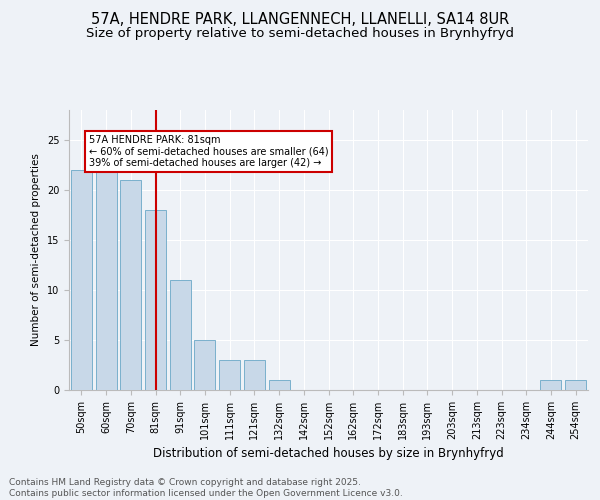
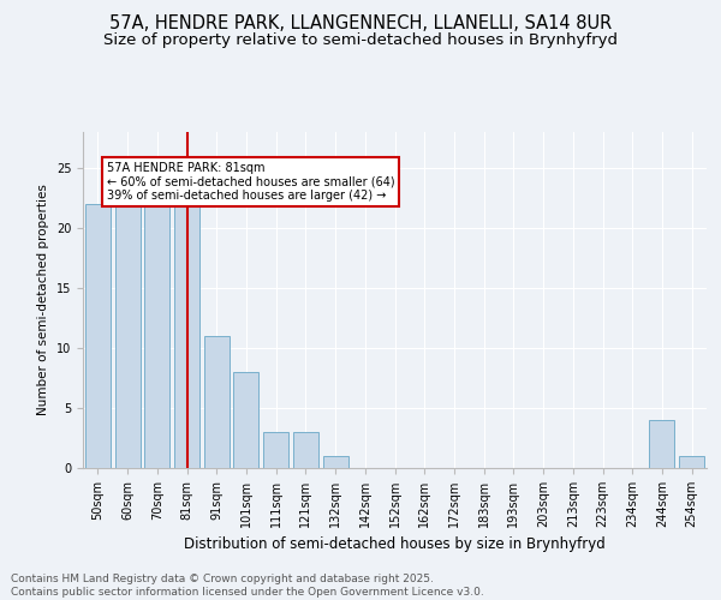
70sqm: 21 -> 22
81sqm: 18 -> 22
101sqm: 5 -> 8
244sqm: 1 -> 4
